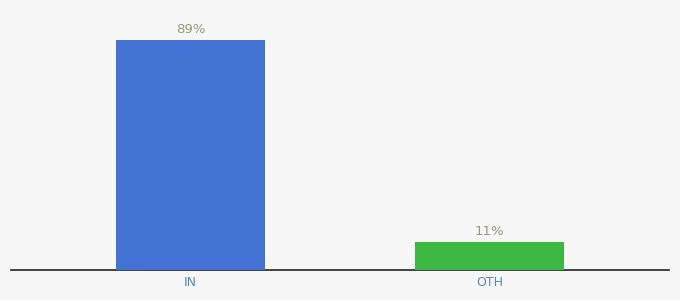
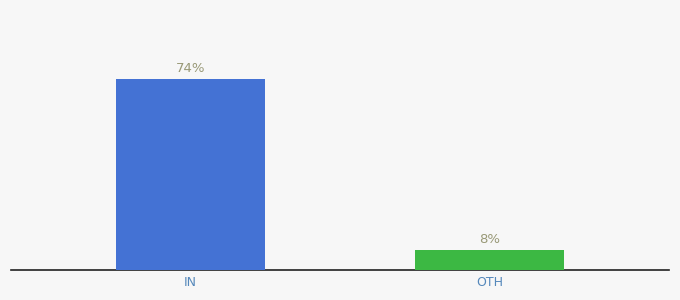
IN: 89% -> 74%
OTH: 11% -> 8%
